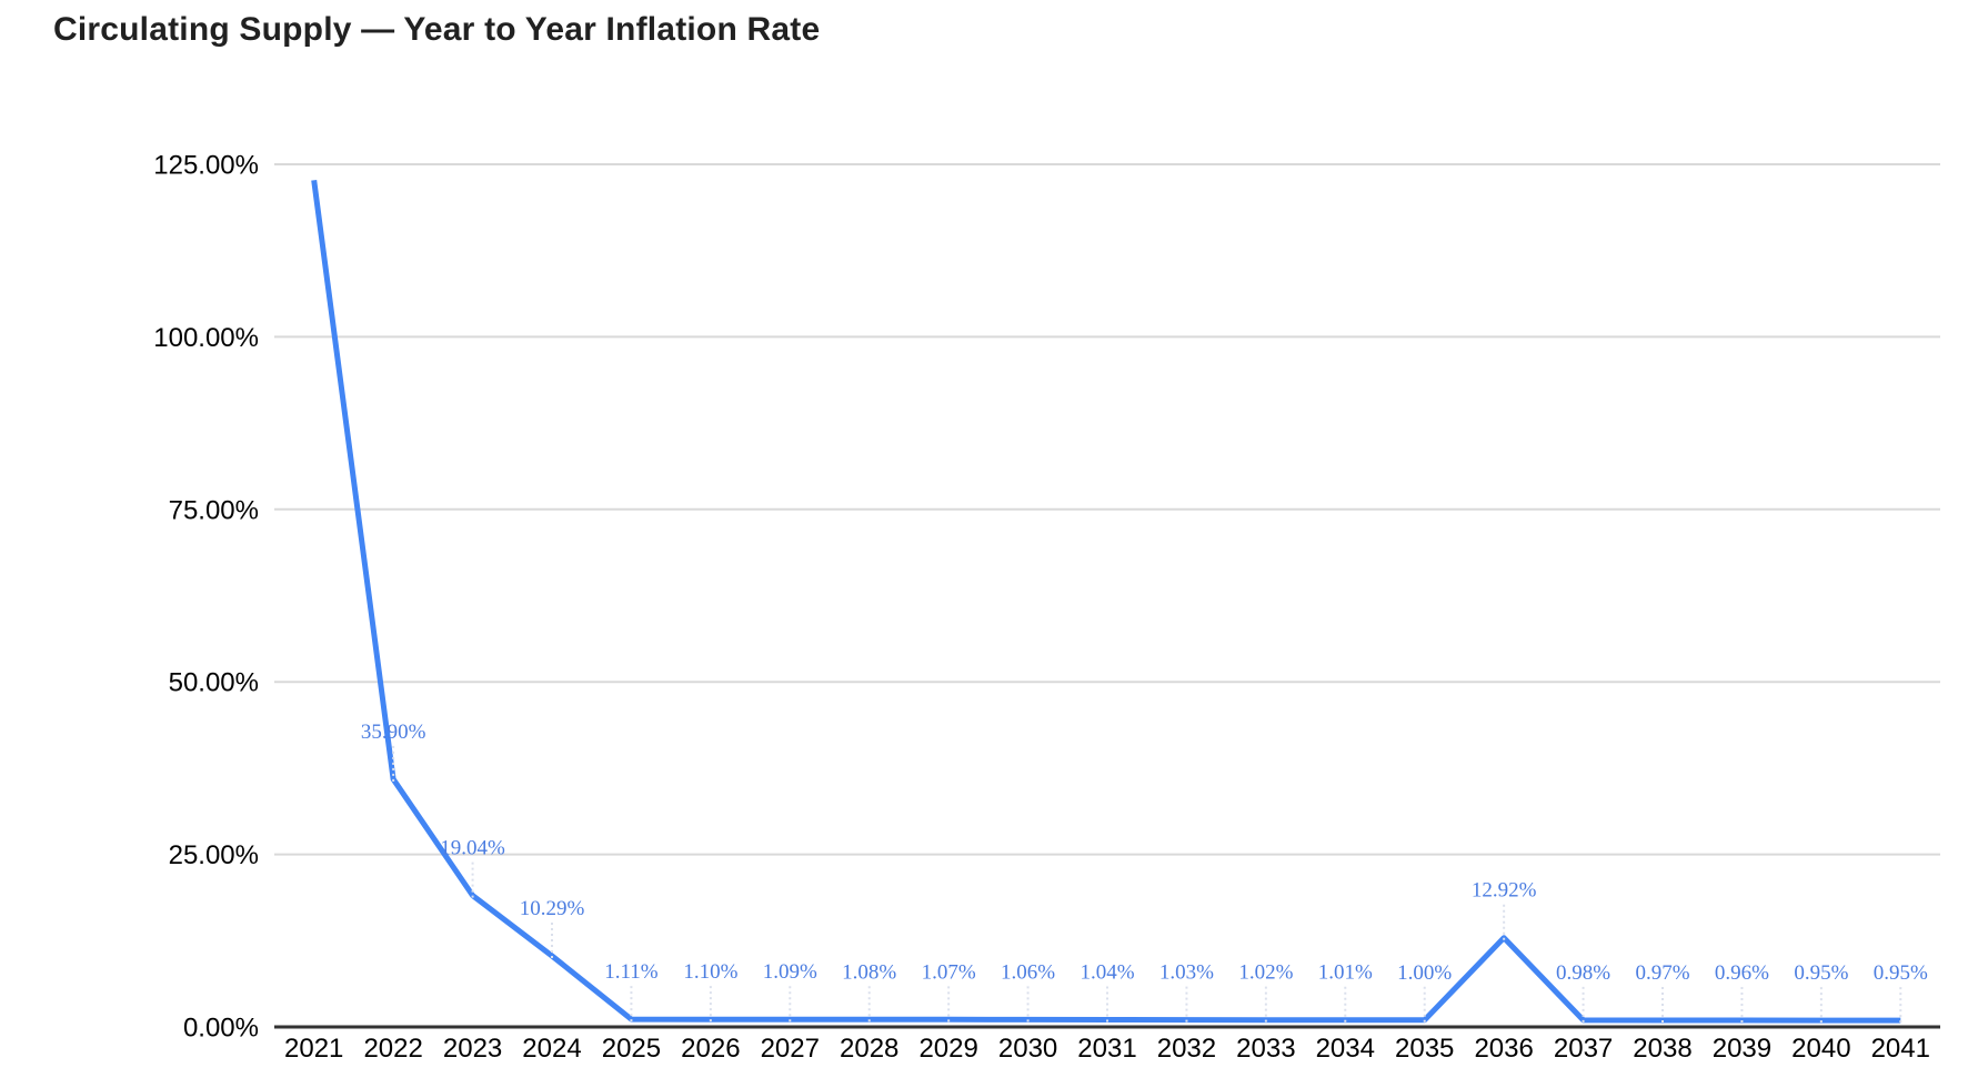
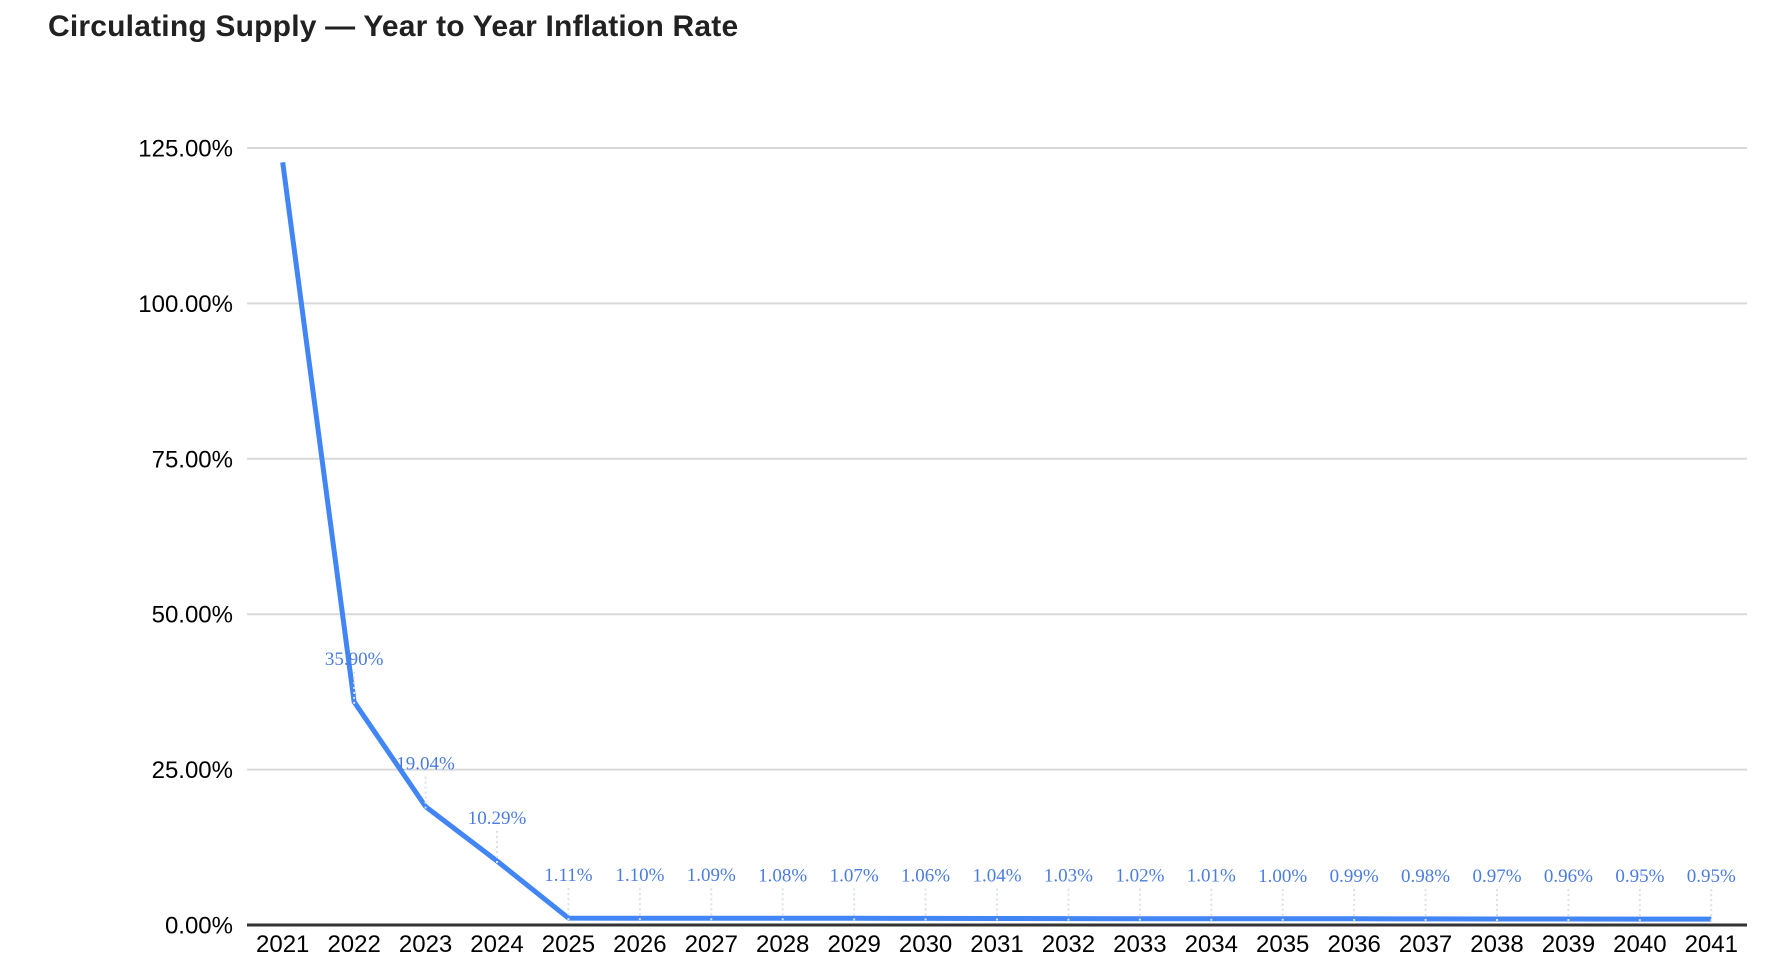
2036: 12.92% -> 0.99%
